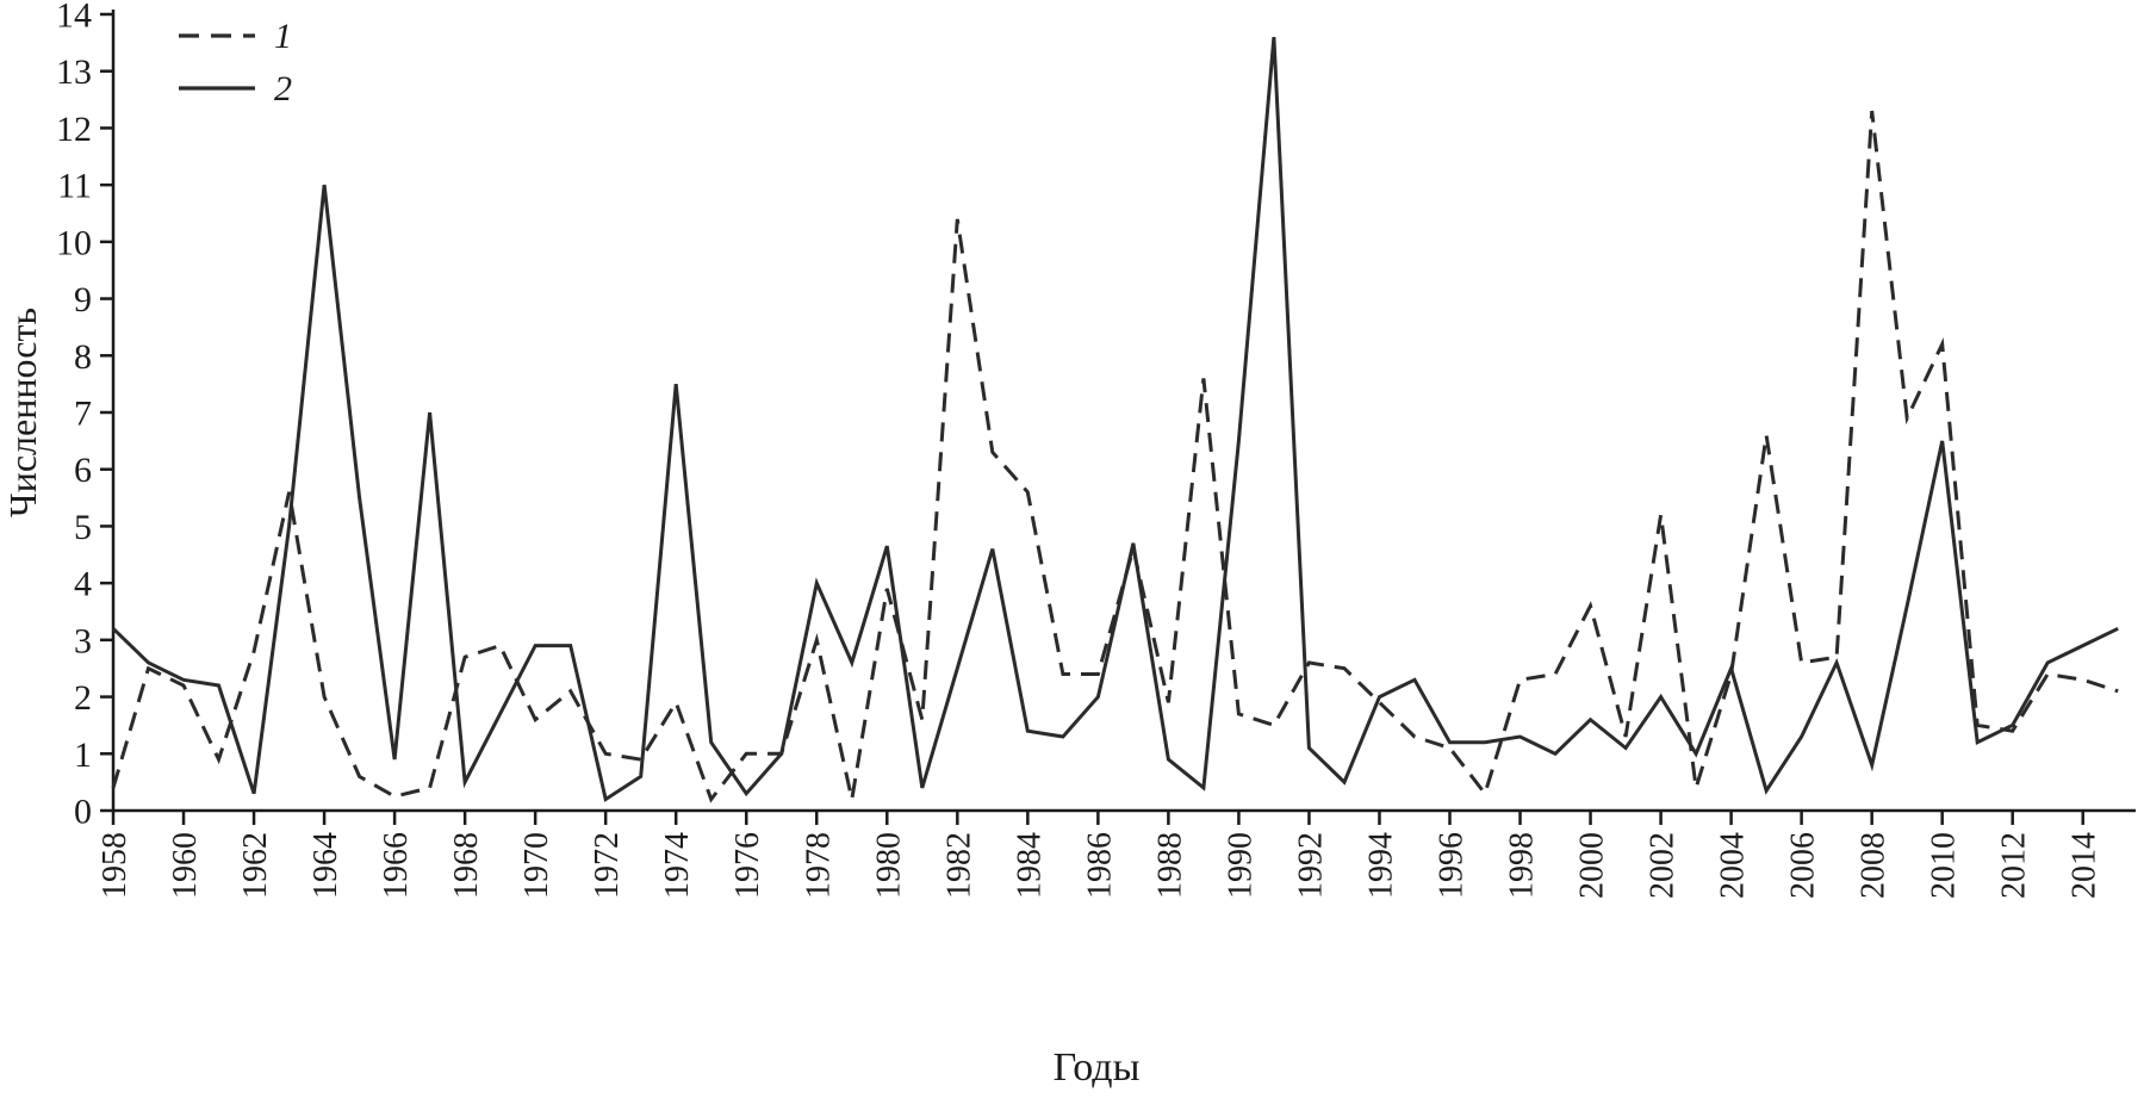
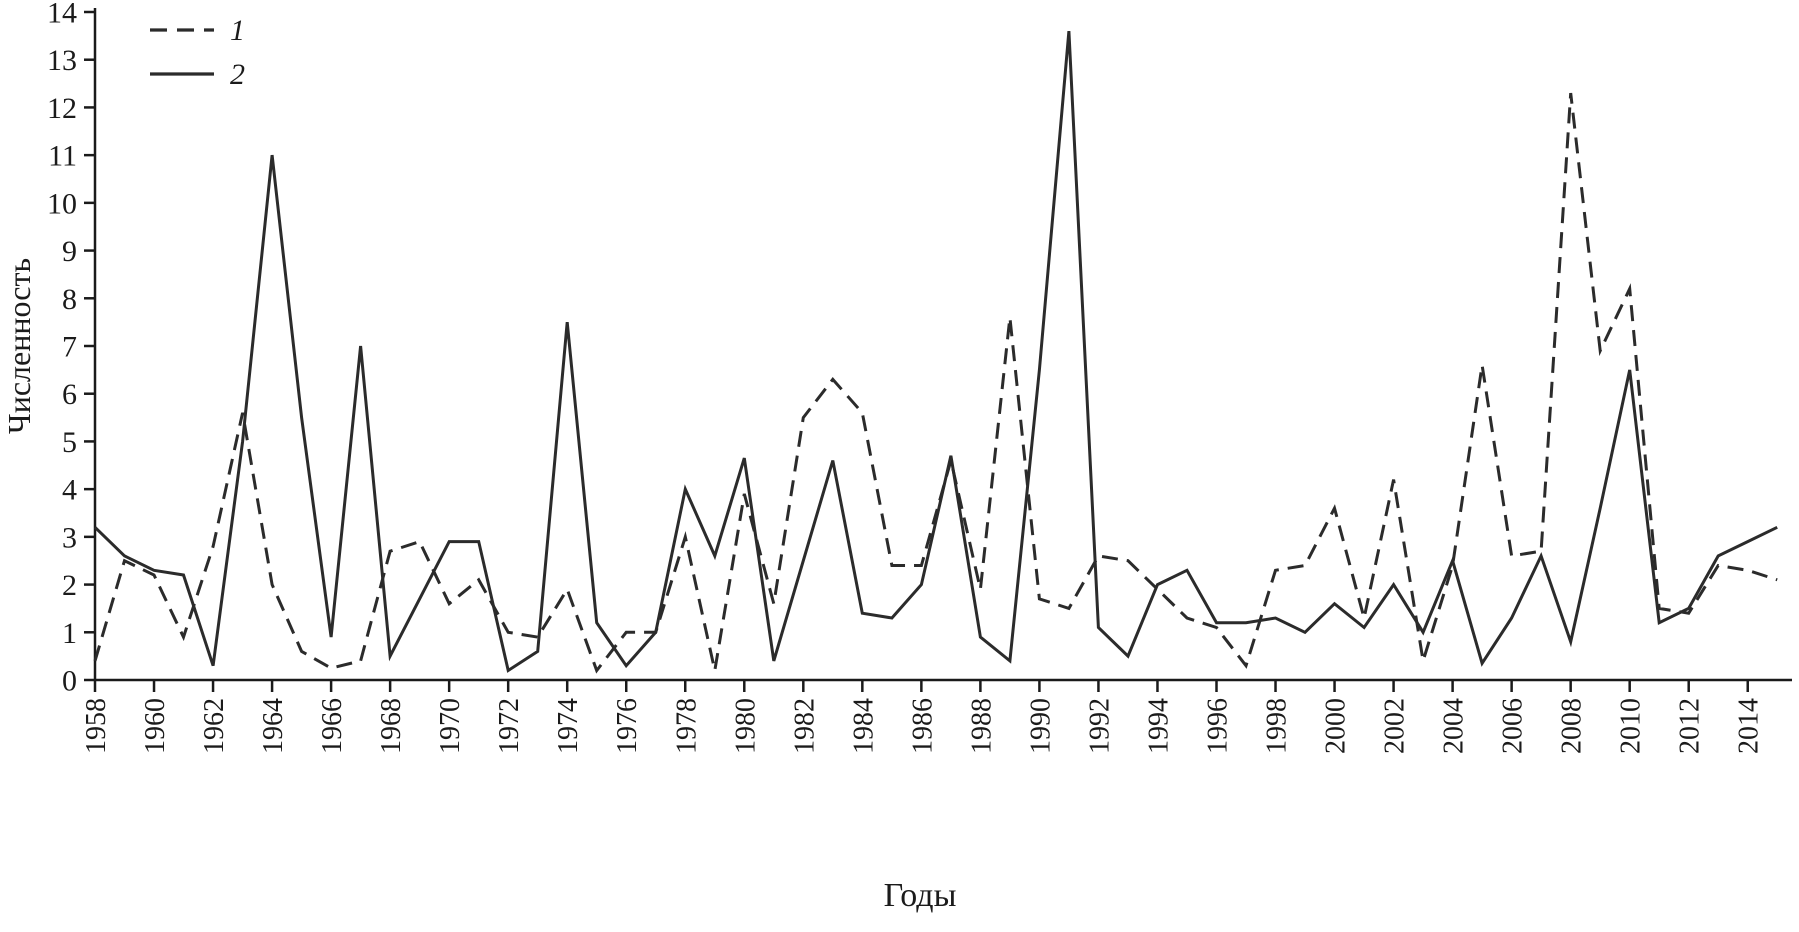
1/1982: 10.4 -> 5.5
1/2002: 5.2 -> 4.2
